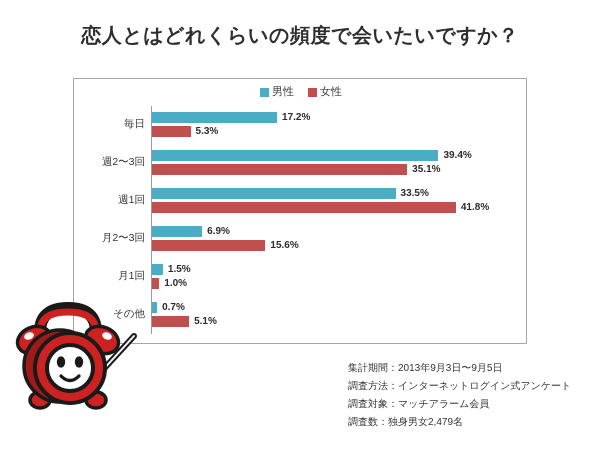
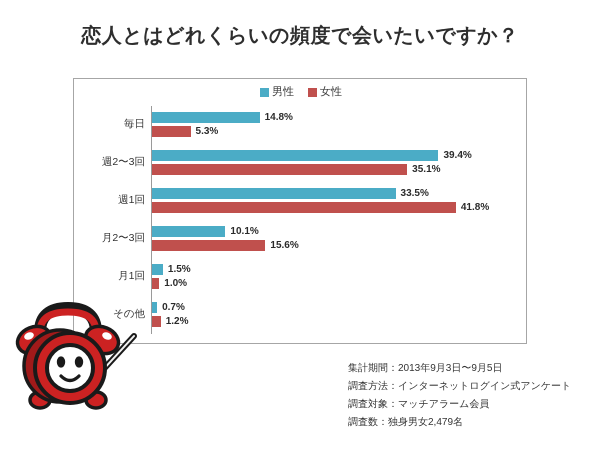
男性/毎日: 17.2% -> 14.8%
男性/月2〜3回: 6.9% -> 10.1%
女性/その他: 5.1% -> 1.2%
